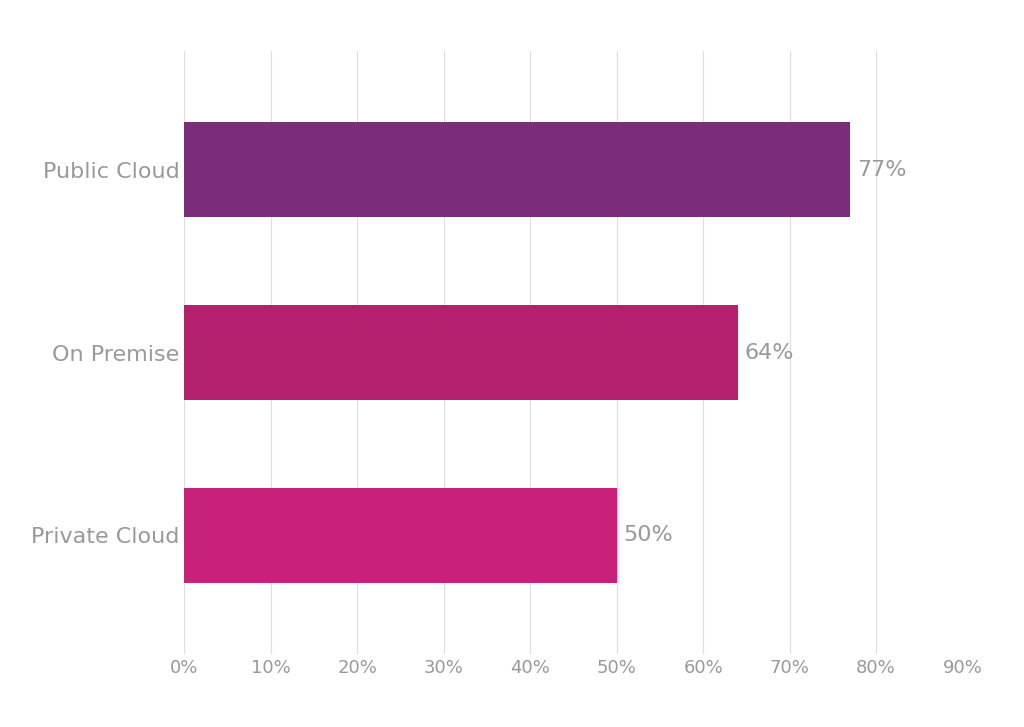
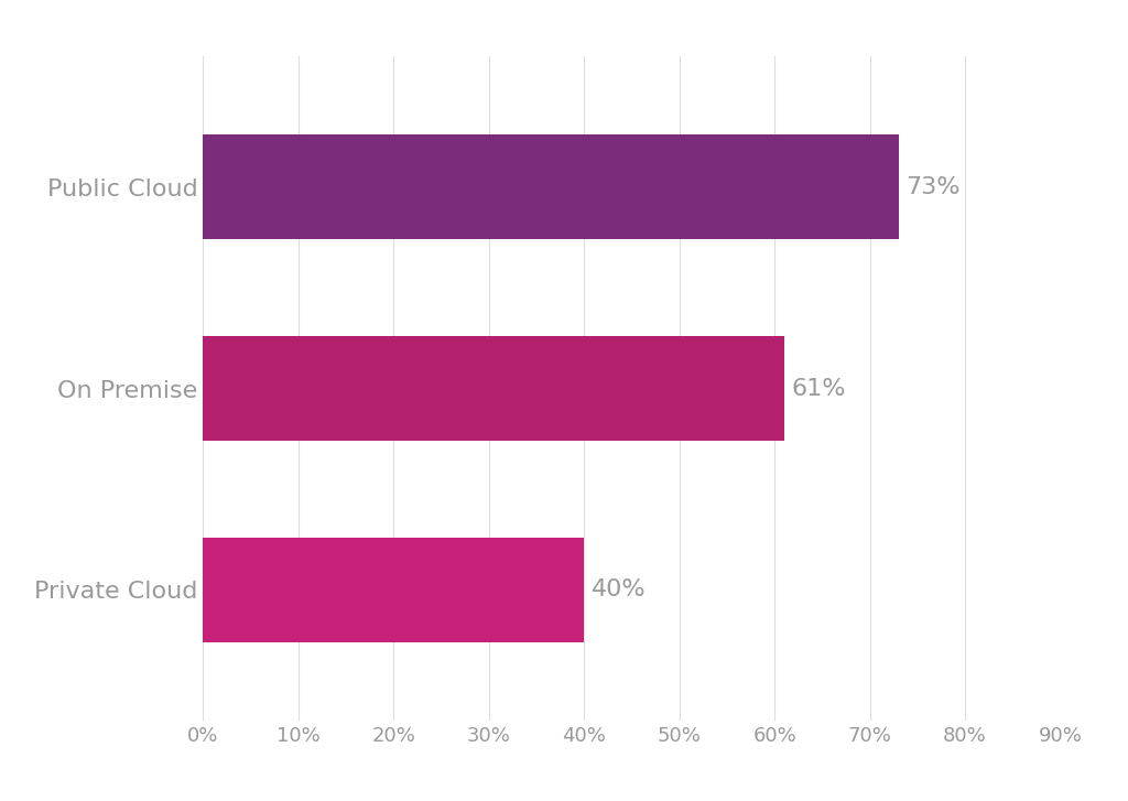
Public Cloud: 77% -> 73%
On Premise: 64% -> 61%
Private Cloud: 50% -> 40%
